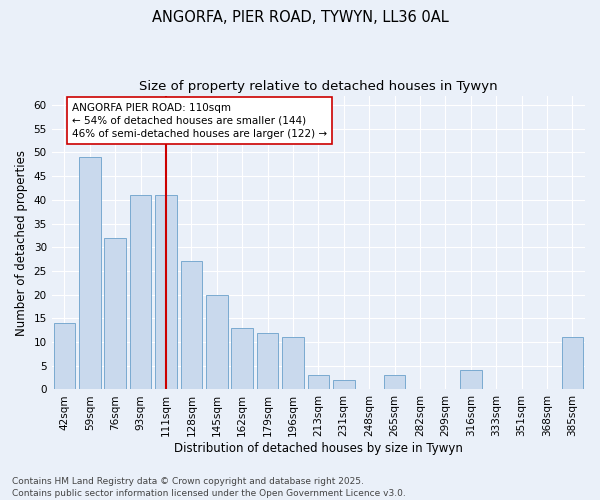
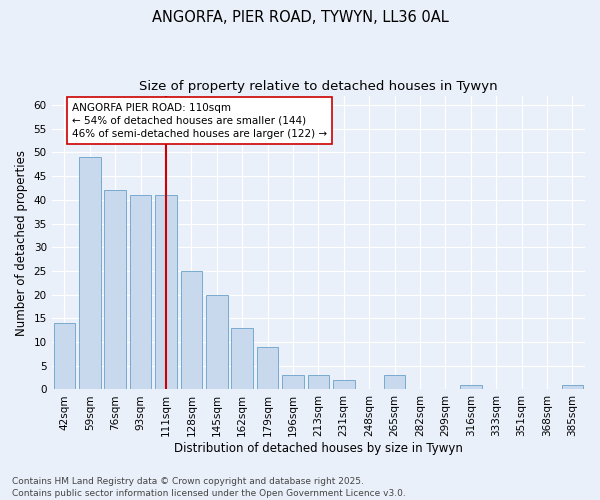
76sqm: 32 -> 42
128sqm: 27 -> 25
179sqm: 12 -> 9
196sqm: 11 -> 3
316sqm: 4 -> 1
385sqm: 11 -> 1
